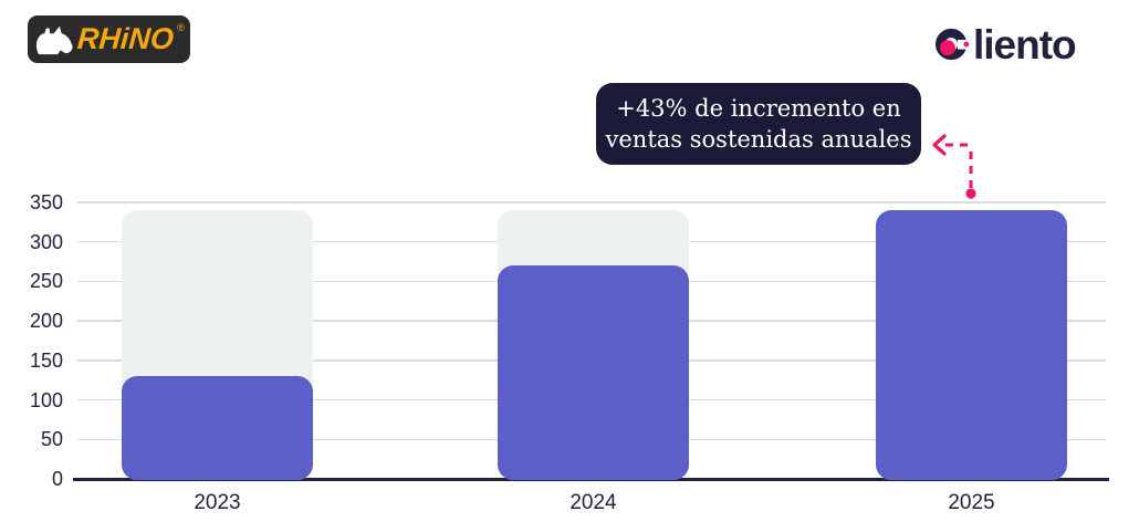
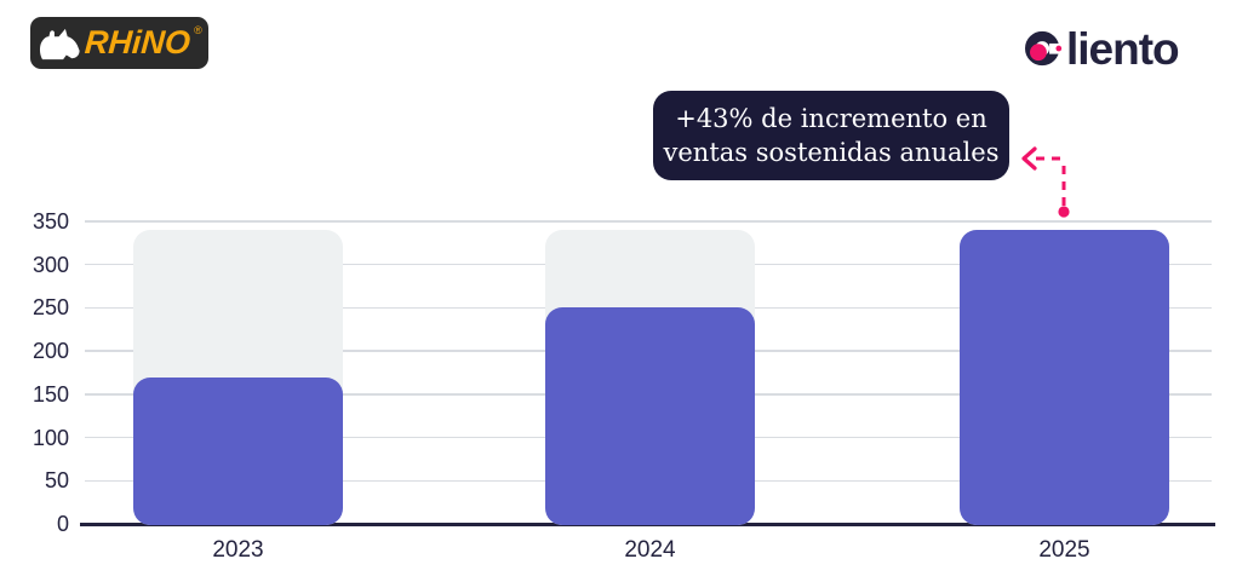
2023: 130 -> 170
2024: 270 -> 250
